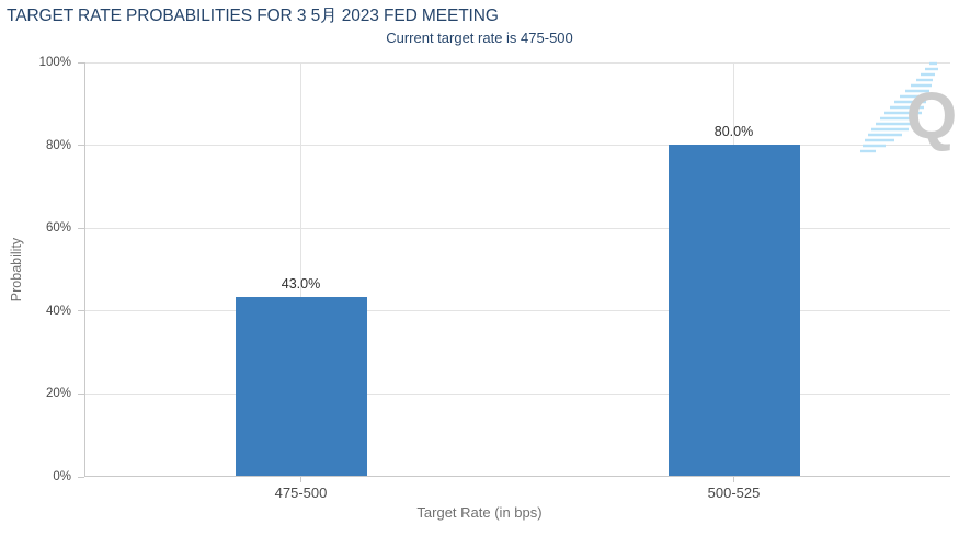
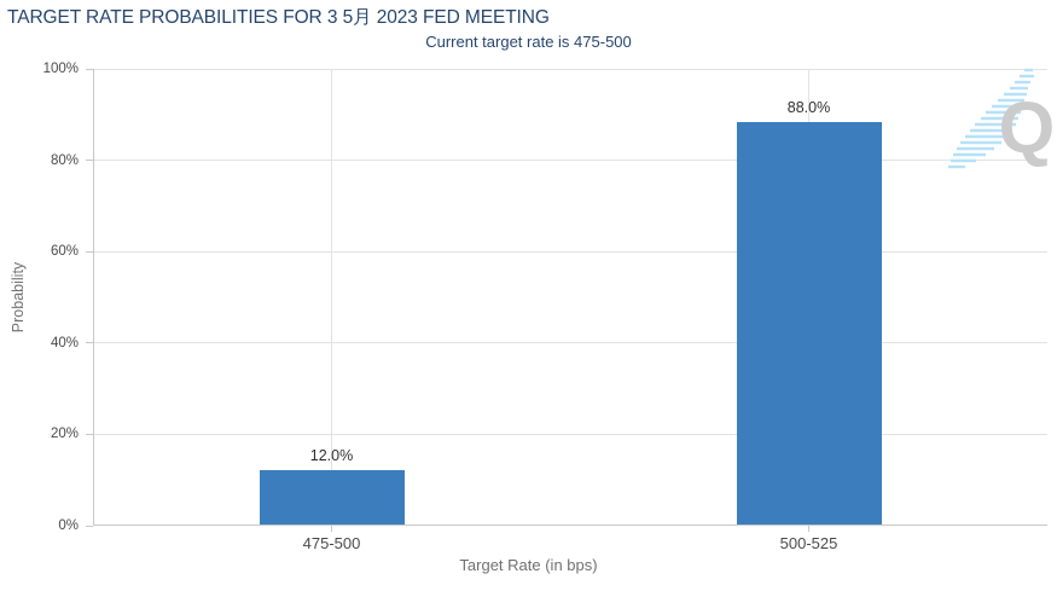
475-500: 43.0% -> 12.0%
500-525: 80.0% -> 88.0%
